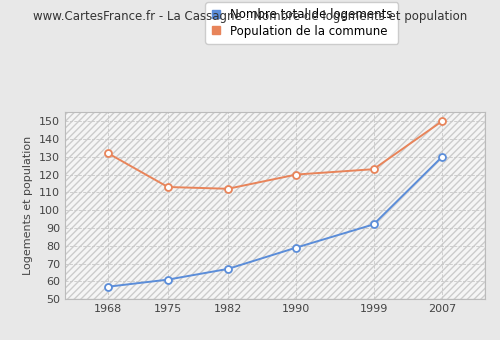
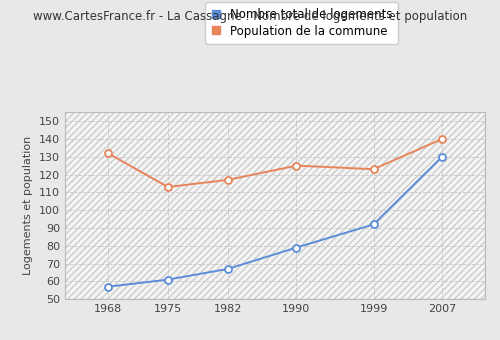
Population de la commune/1982: 112 -> 117
Population de la commune/1990: 120 -> 125
Population de la commune/2007: 150 -> 140
